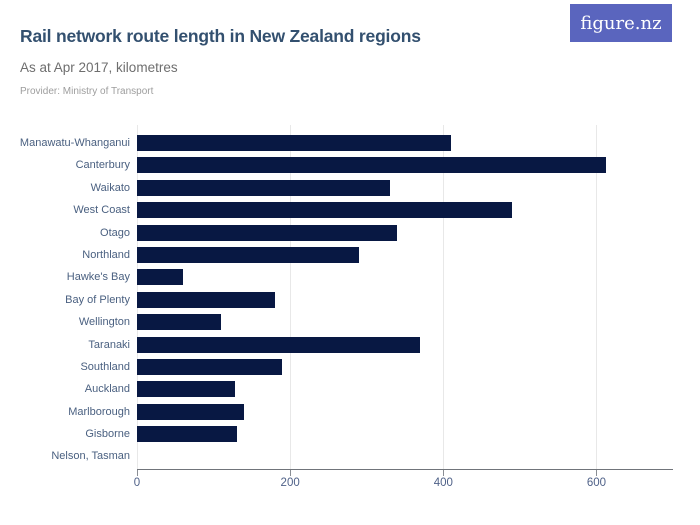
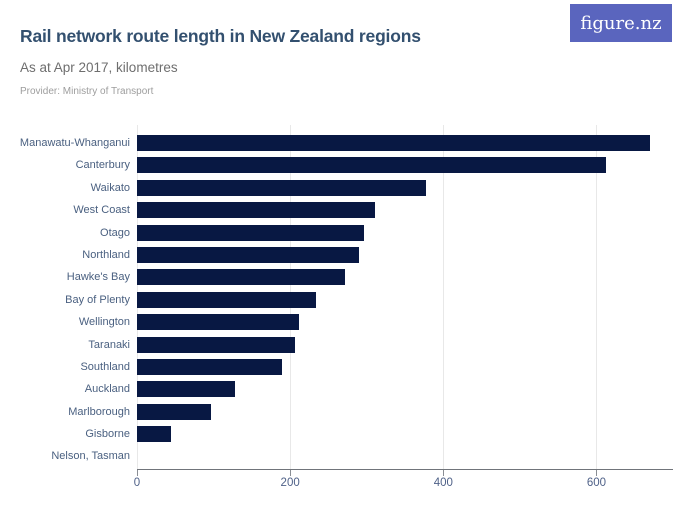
Manawatu-Whanganui: 410 -> 670
Waikato: 330 -> 380
West Coast: 490 -> 310
Otago: 340 -> 300
Hawke's Bay: 60 -> 270
Bay of Plenty: 180 -> 230
Wellington: 110 -> 210
Taranaki: 370 -> 210
Marlborough: 140 -> 100
Gisborne: 130 -> 40
